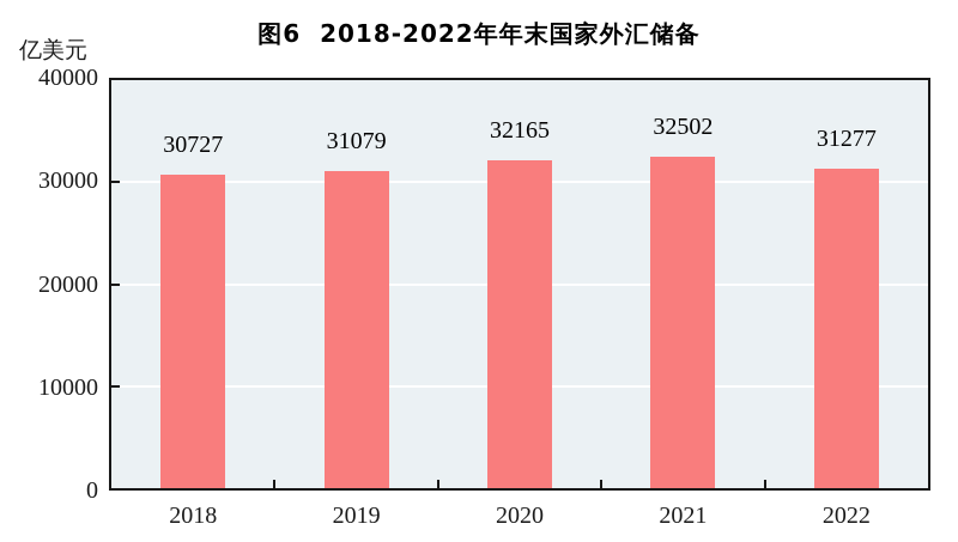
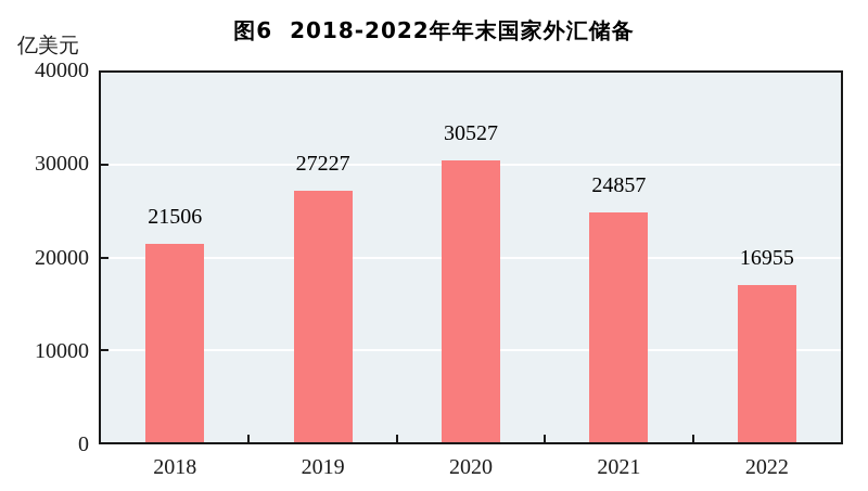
2018: 30727 -> 21506
2019: 31079 -> 27227
2020: 32165 -> 30527
2021: 32502 -> 24857
2022: 31277 -> 16955
